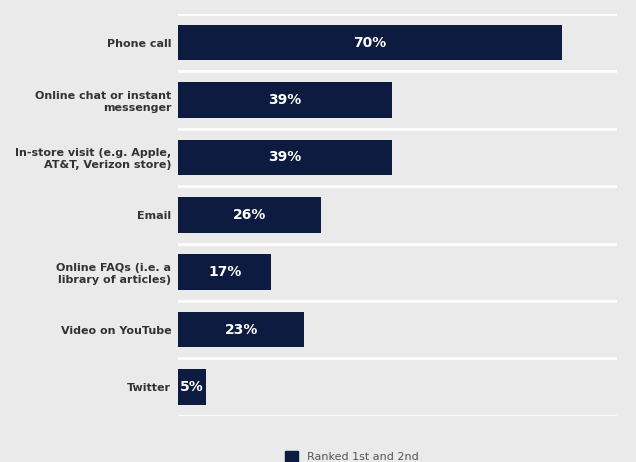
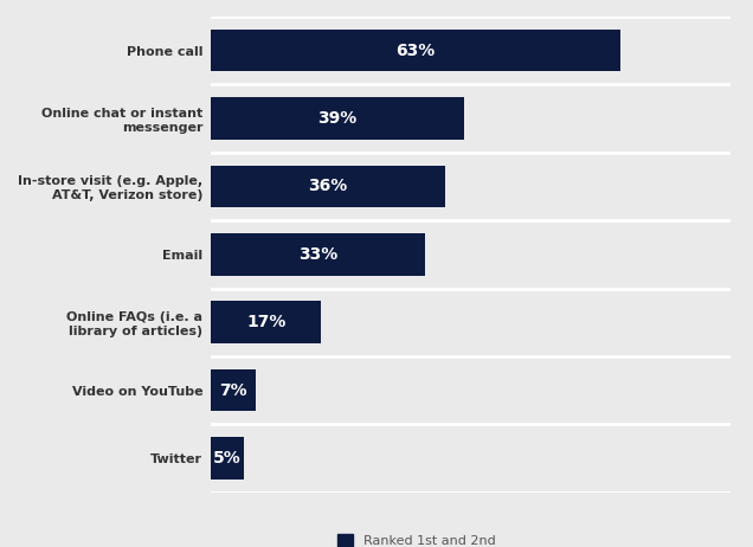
Phone call: 70% -> 63%
In-store visit (e.g. Apple, AT&T, Verizon store): 39% -> 36%
Email: 26% -> 33%
Video on YouTube: 23% -> 7%
